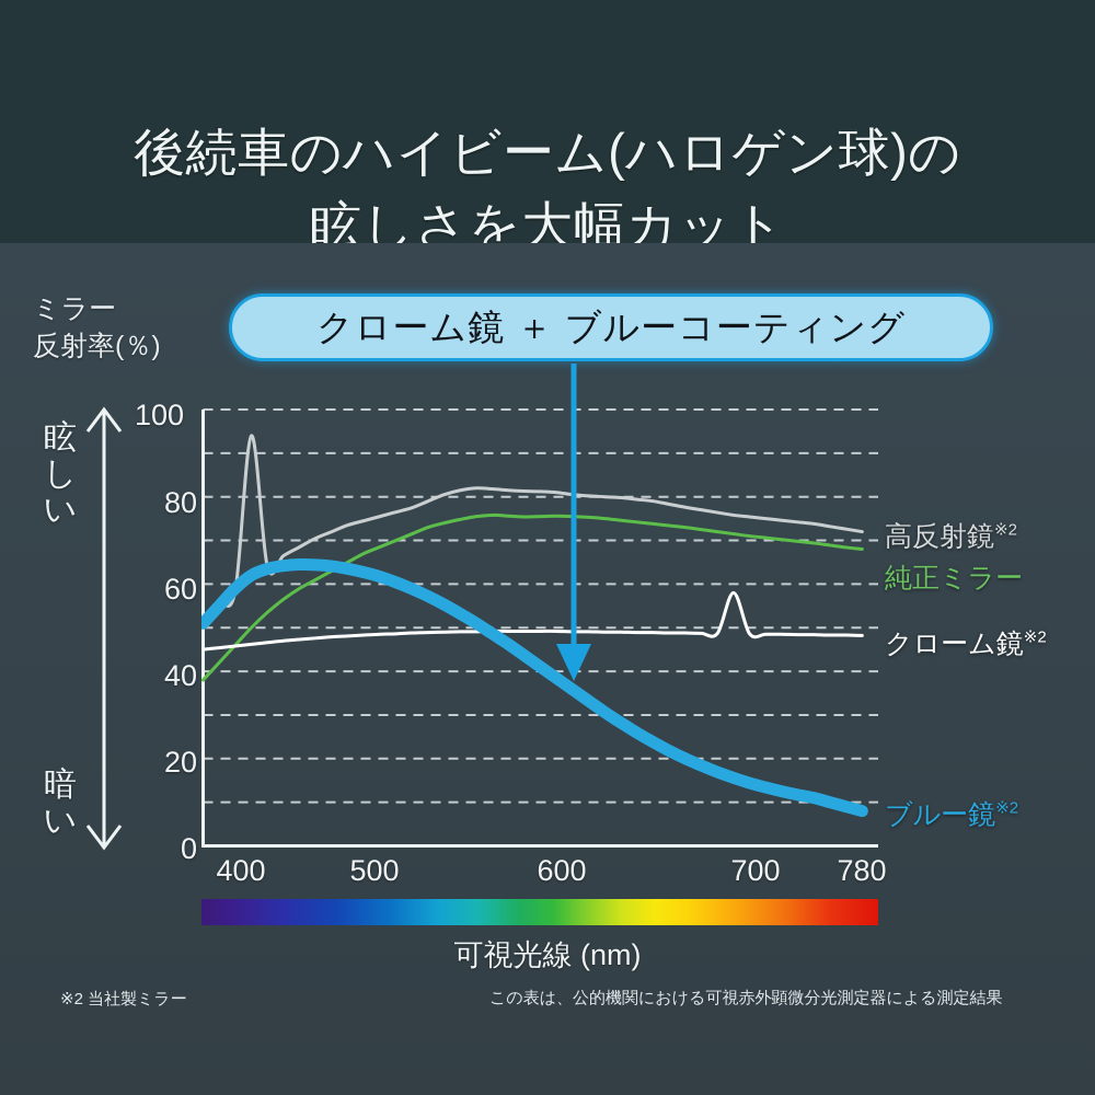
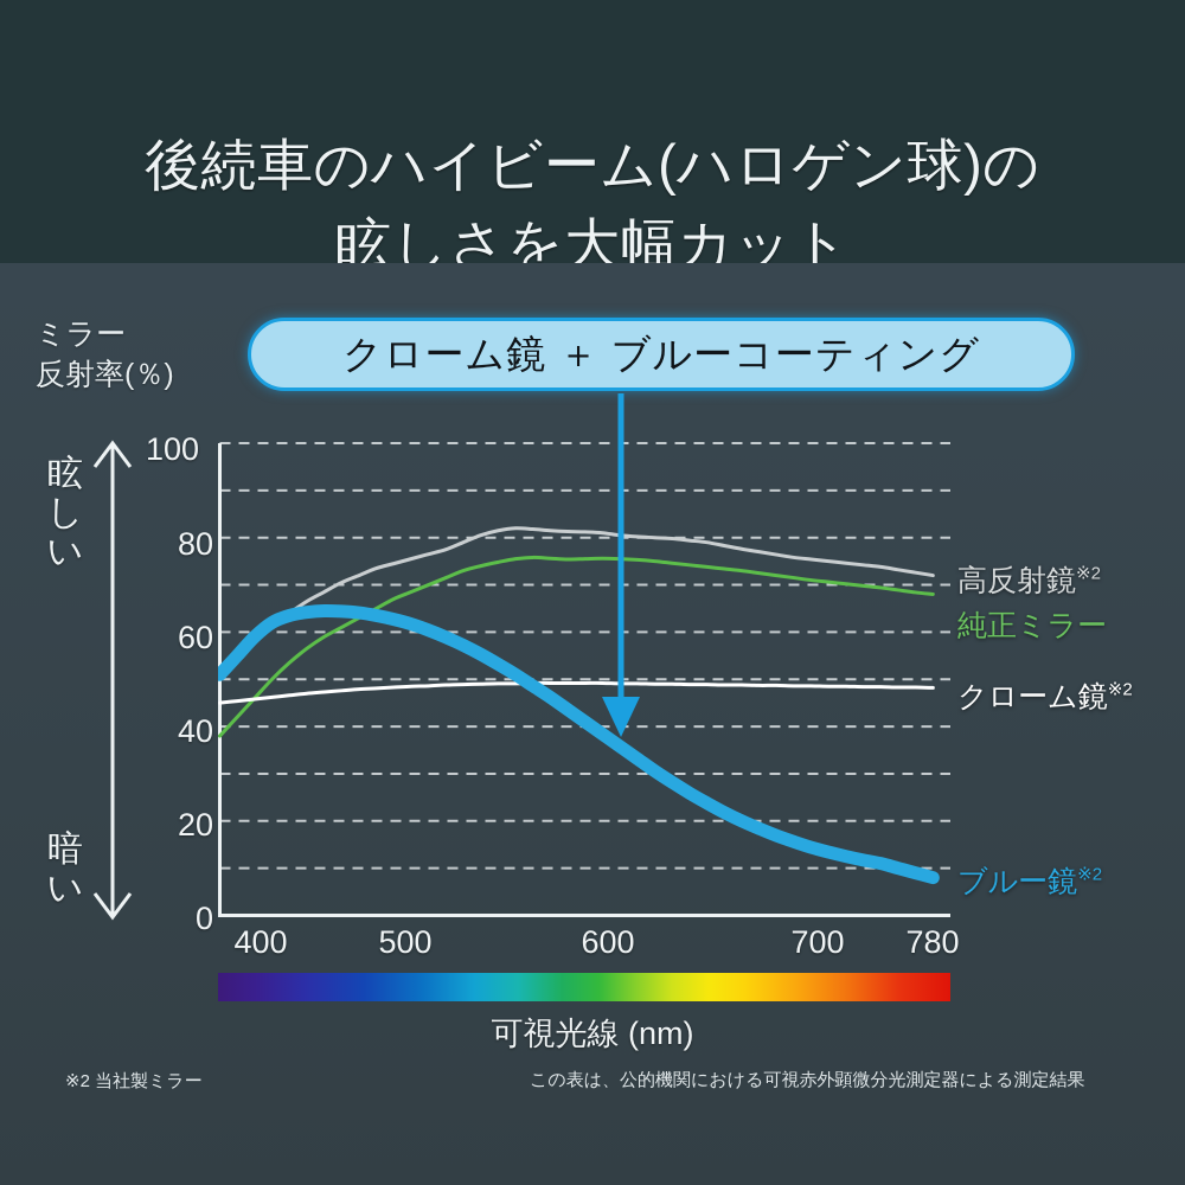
高反射鏡/400: 94 -> 62
クローム鏡/700: 58 -> 49
